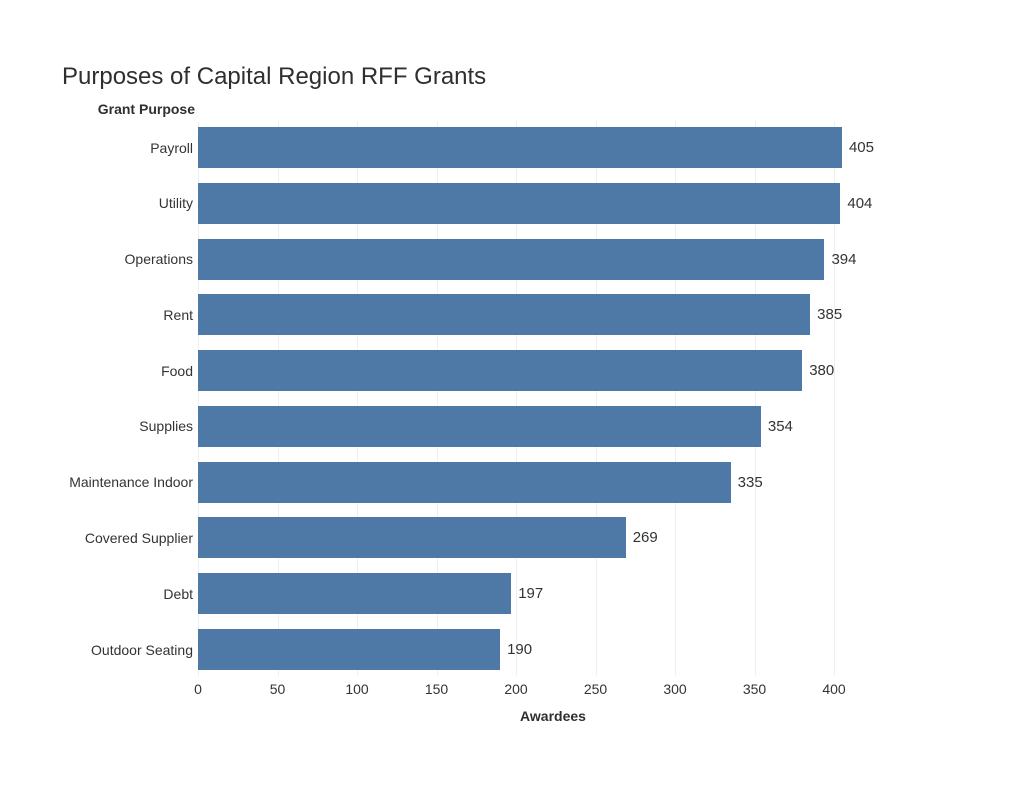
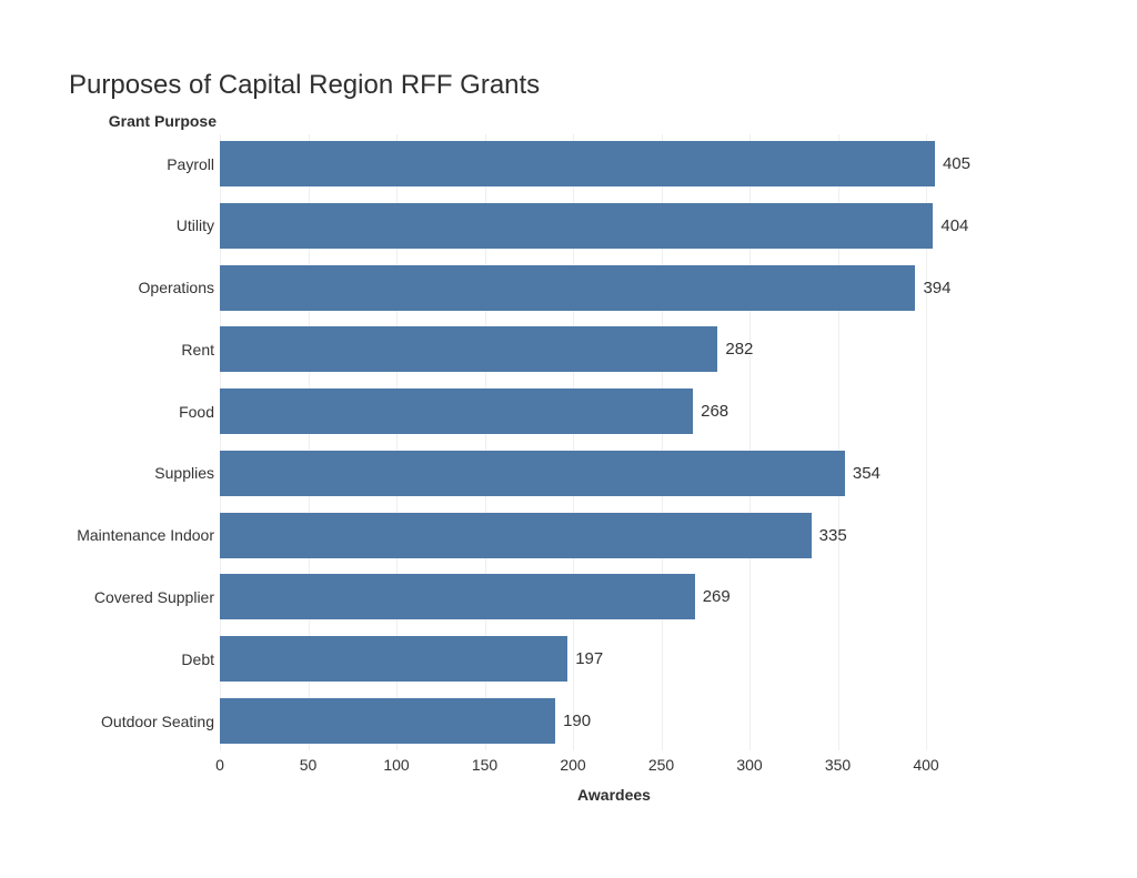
Rent: 385 -> 282
Food: 380 -> 268
